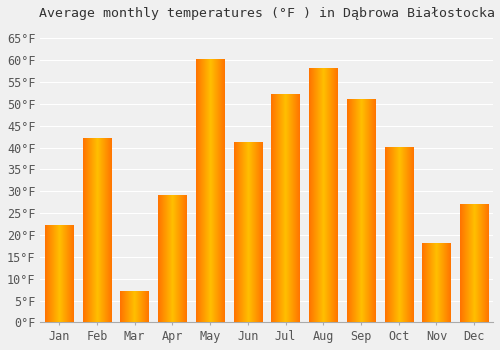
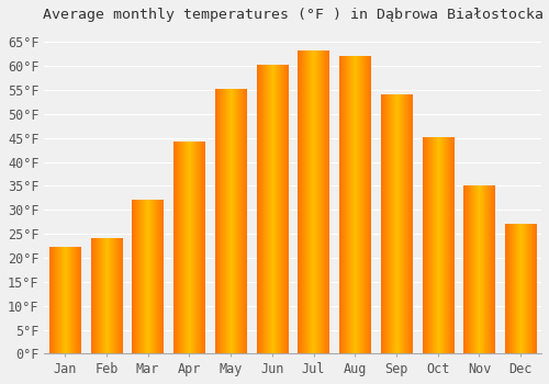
Feb: 42°F -> 24°F
Mar: 7°F -> 32°F
Apr: 29°F -> 44°F
May: 60°F -> 55°F
Jun: 41°F -> 60°F
Jul: 52°F -> 63°F
Aug: 58°F -> 62°F
Sep: 51°F -> 54°F
Oct: 40°F -> 45°F
Nov: 18°F -> 35°F
